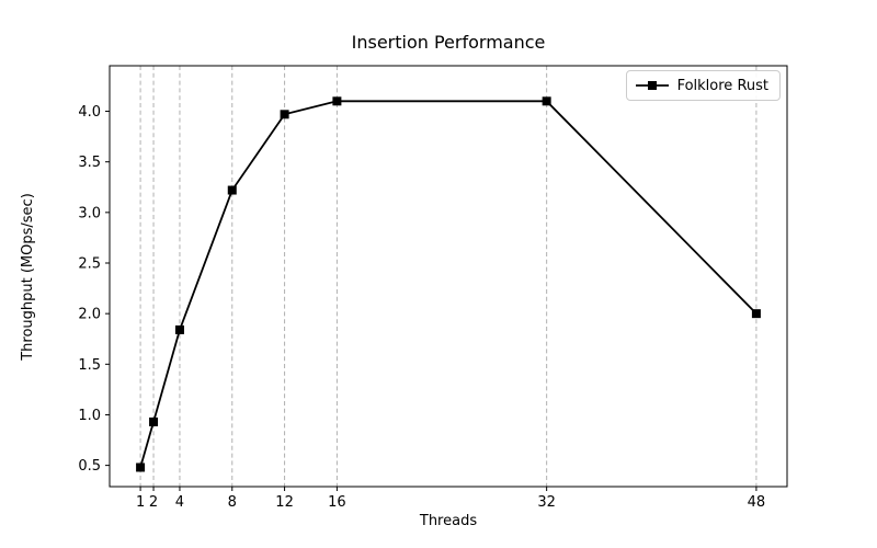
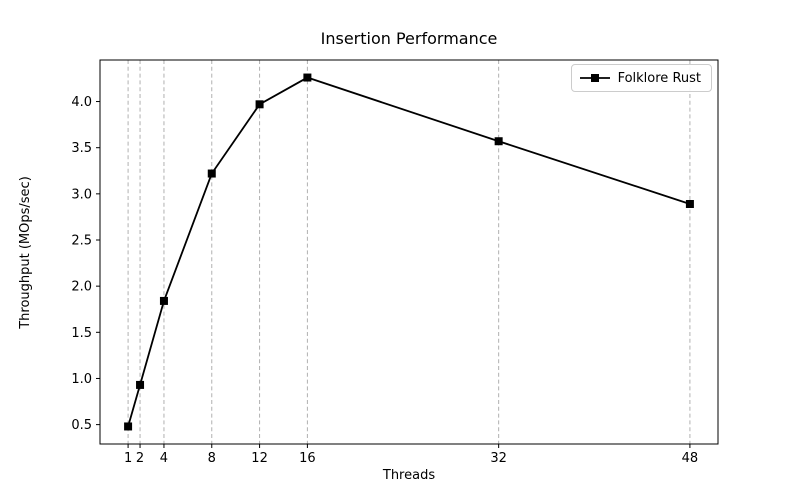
16: 4.1 -> 4.3
32: 4.1 -> 3.6
48: 2.0 -> 2.9
